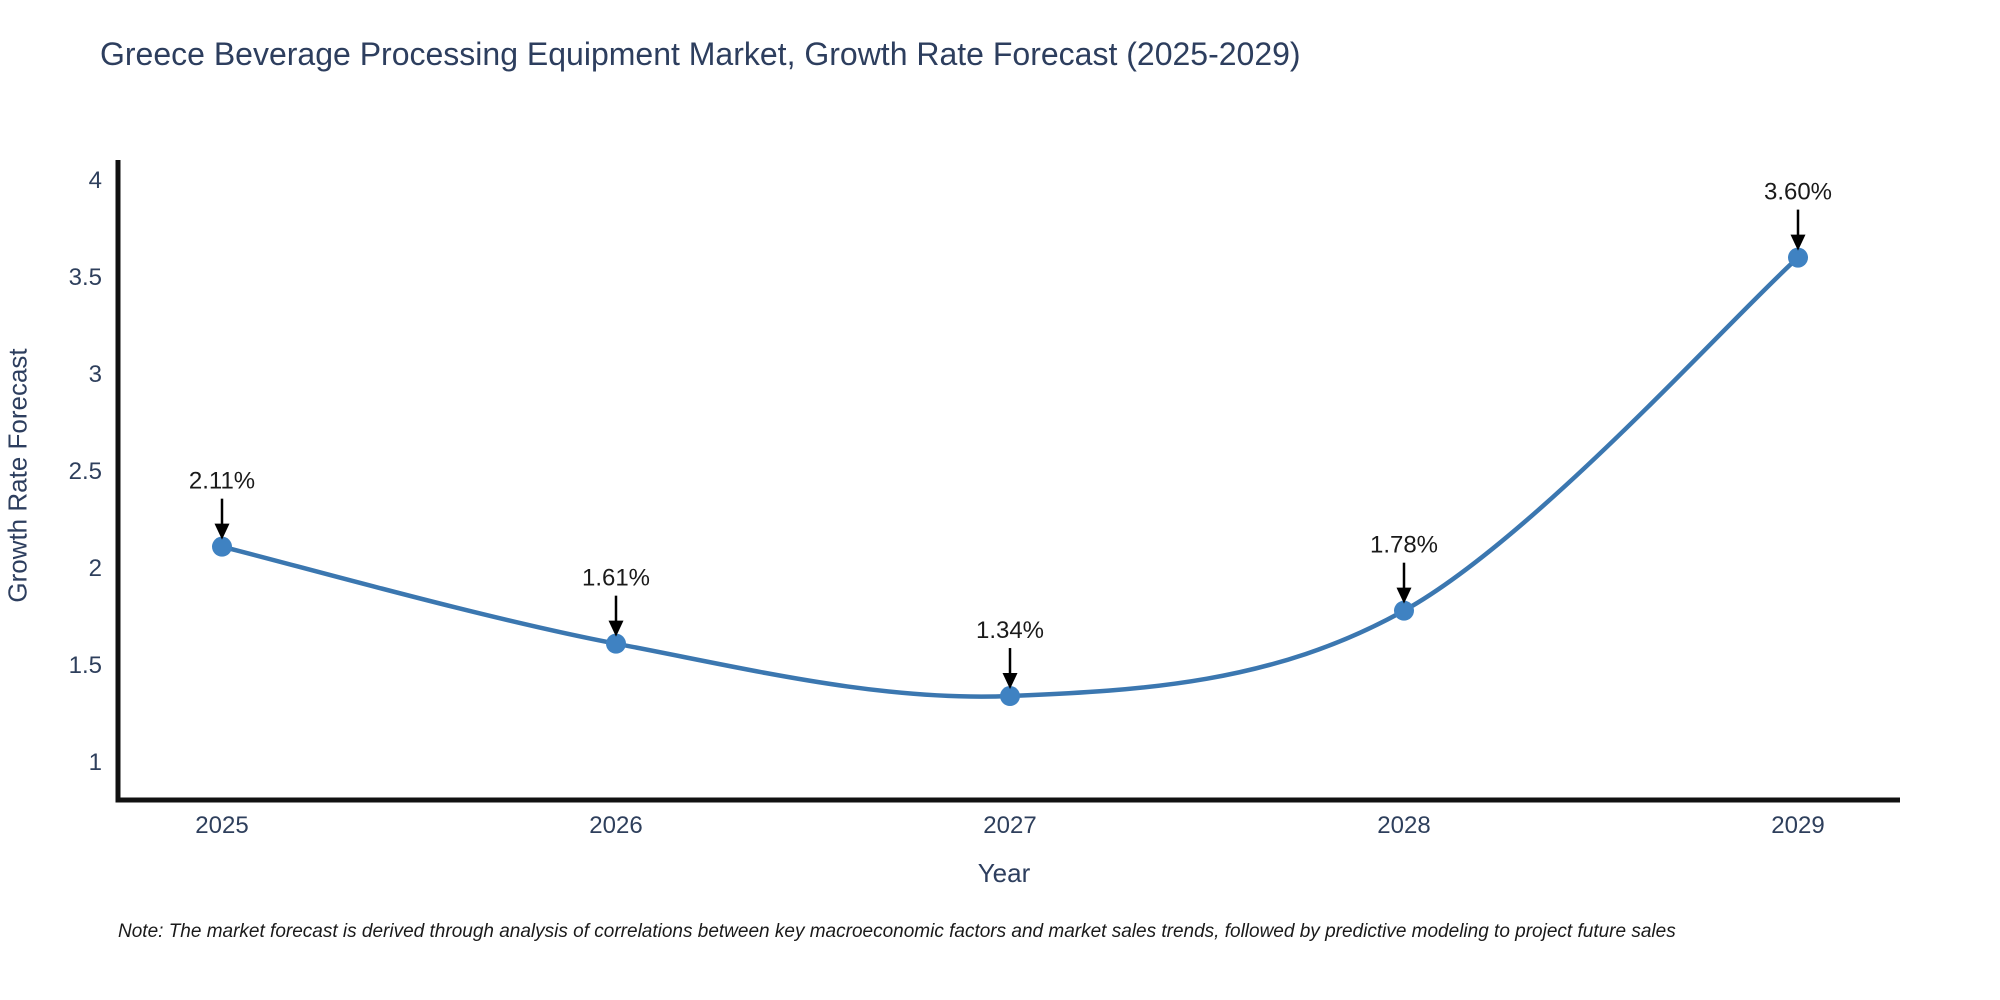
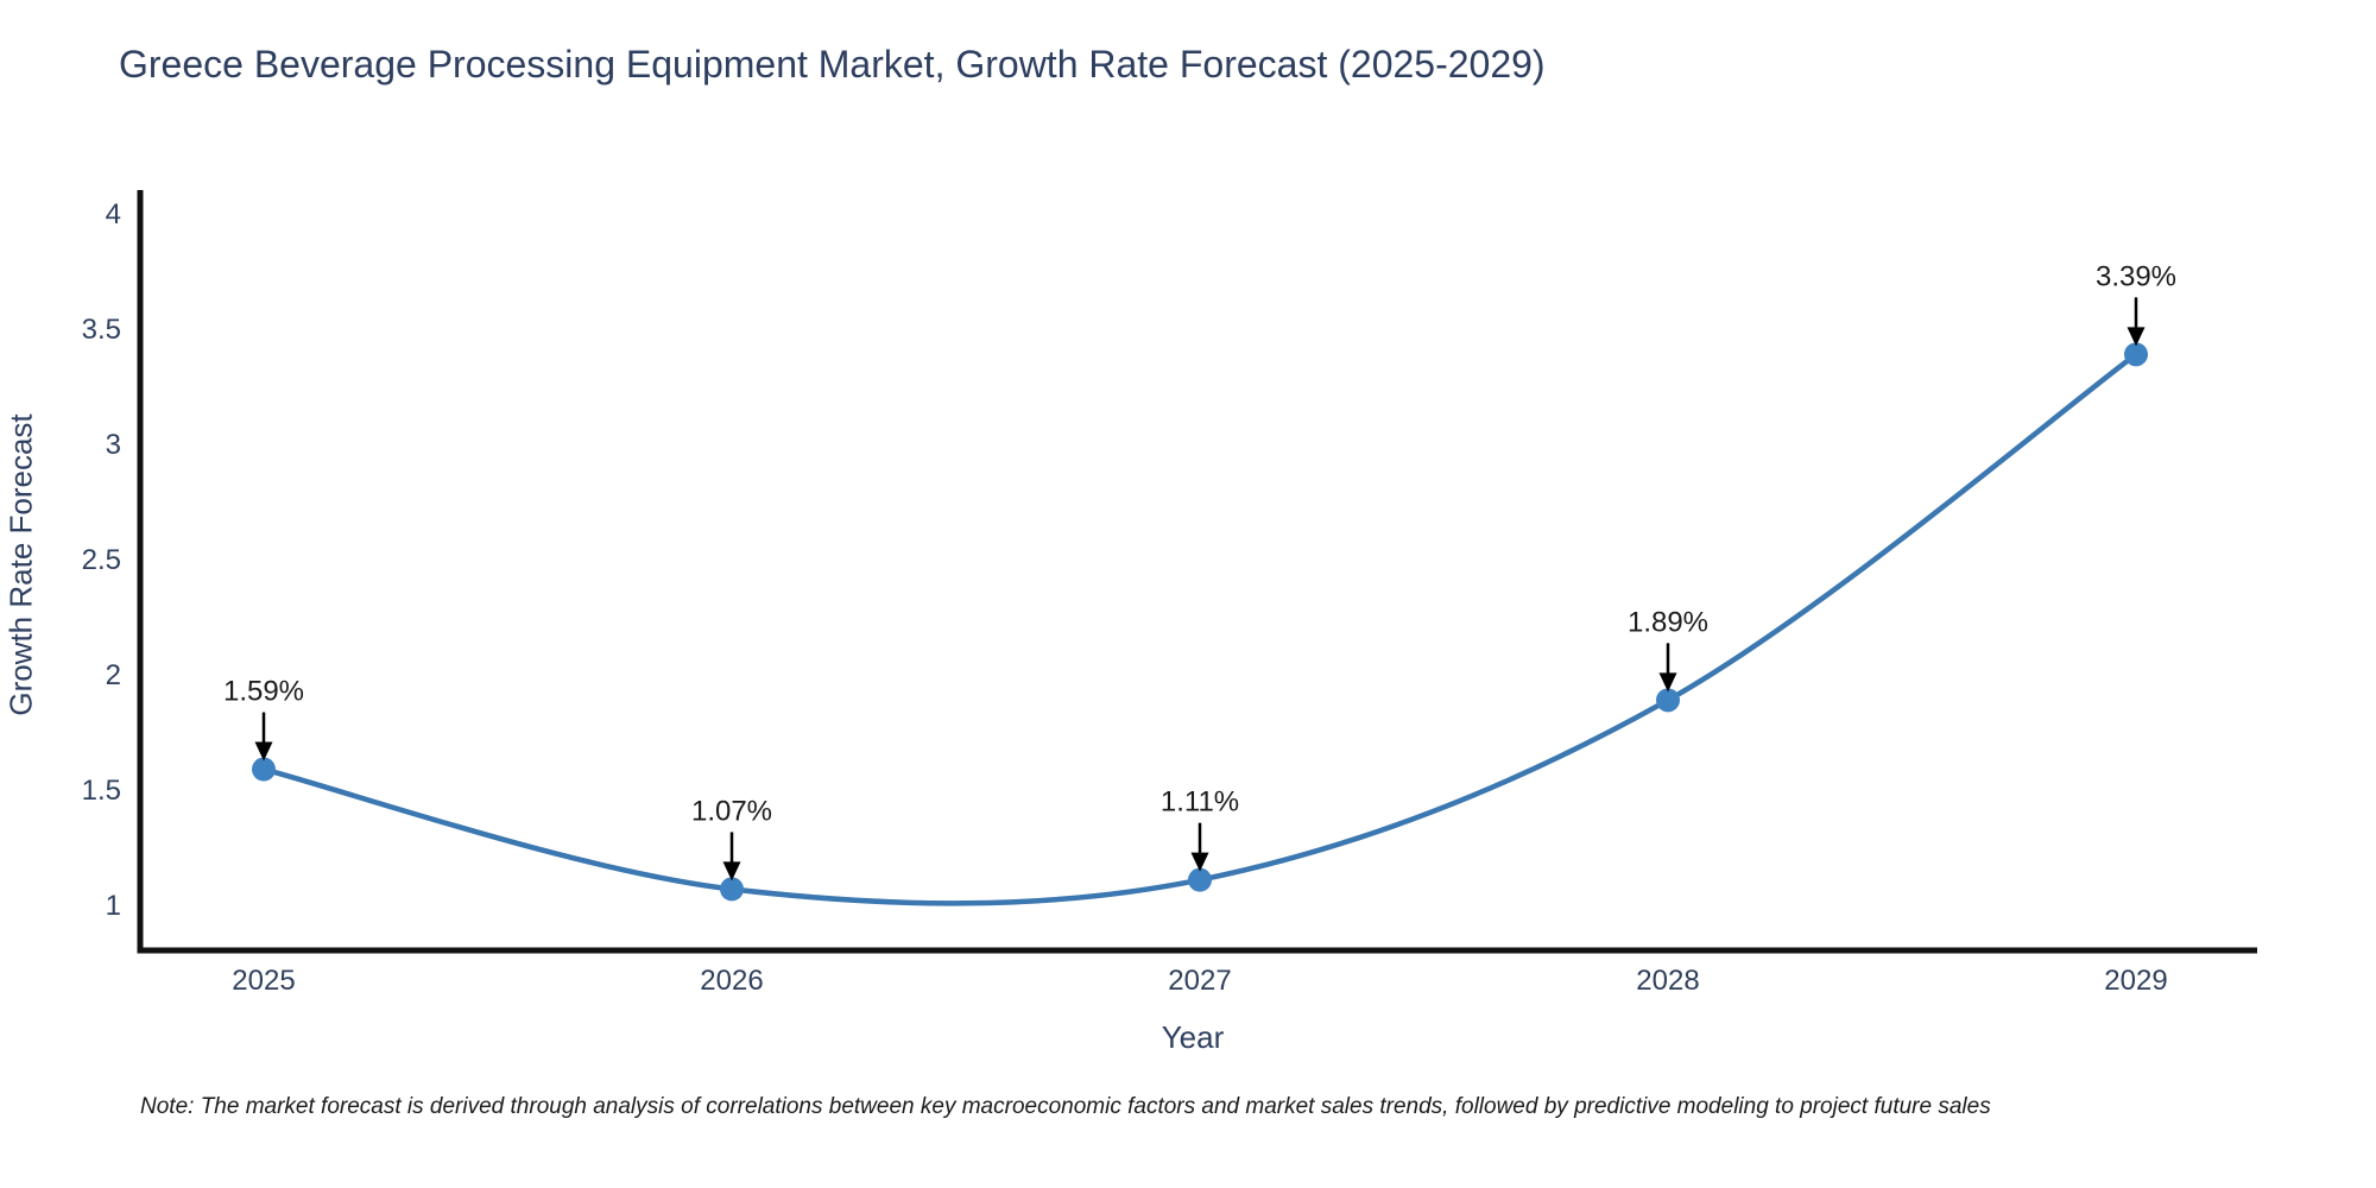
2025: 2.11% -> 1.59%
2026: 1.61% -> 1.07%
2027: 1.34% -> 1.11%
2028: 1.78% -> 1.89%
2029: 3.60% -> 3.39%
